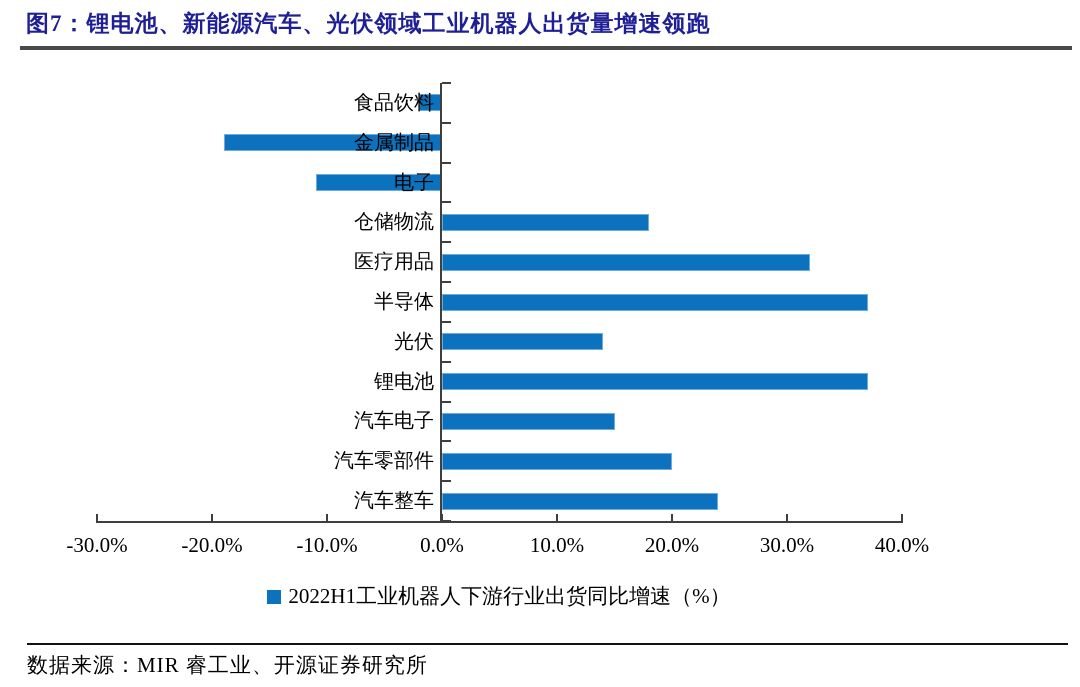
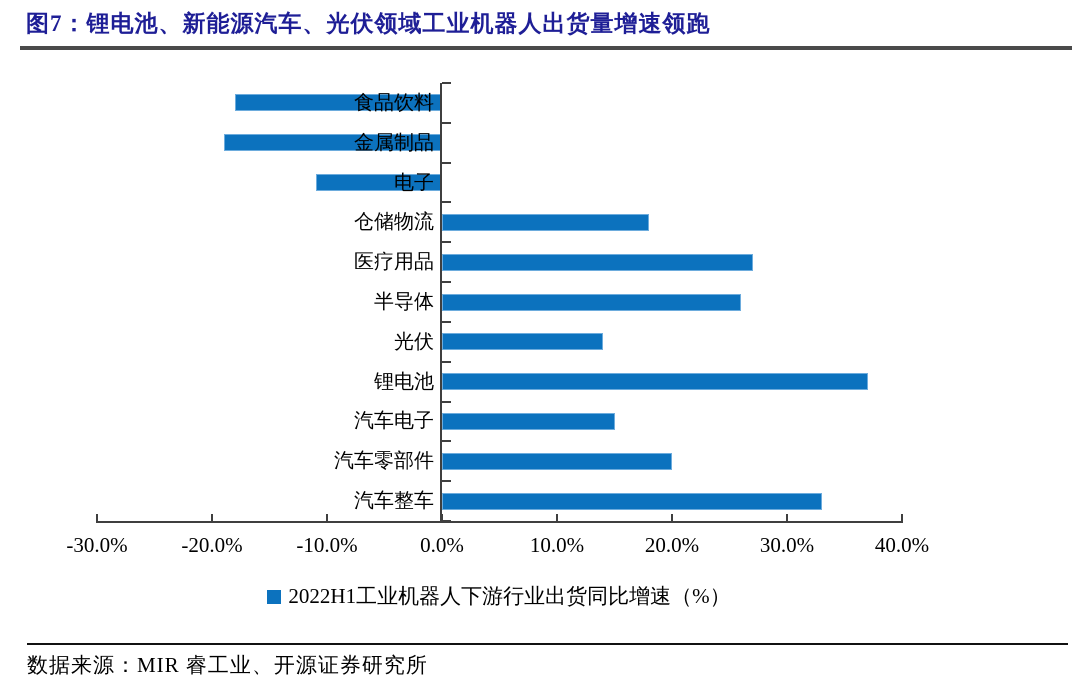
食品饮料: -2% -> -18%
医疗用品: 32% -> 27%
半导体: 37% -> 26%
汽车整车: 24% -> 33%
